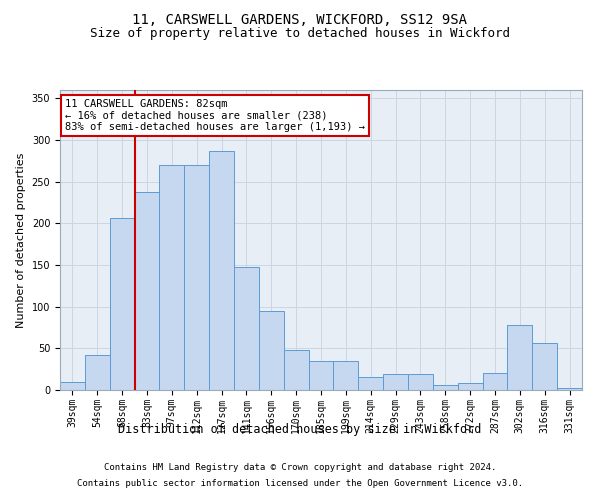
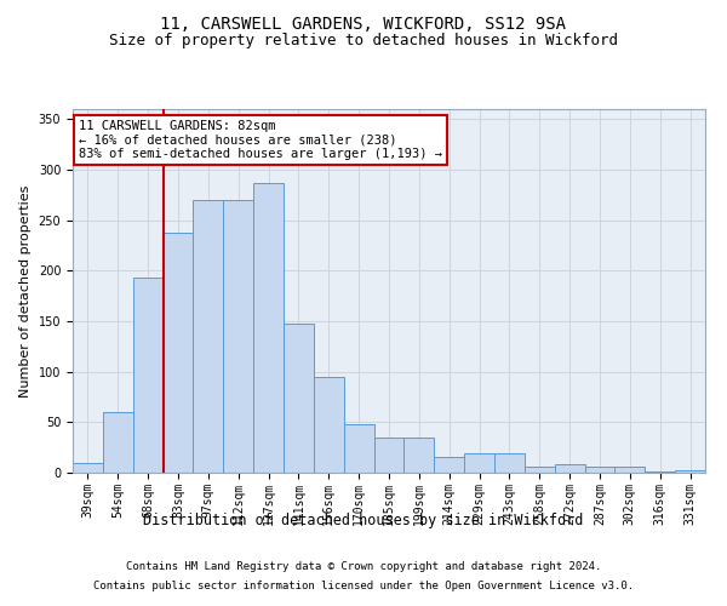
54sqm: 42 -> 60
68sqm: 206 -> 193
287sqm: 20 -> 6
302sqm: 78 -> 6
316sqm: 56 -> 1
